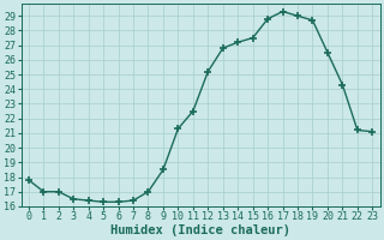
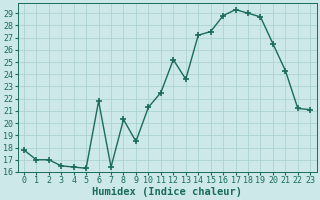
6: 16.3 -> 21.8
8: 17.0 -> 20.3
13: 26.8 -> 23.6
